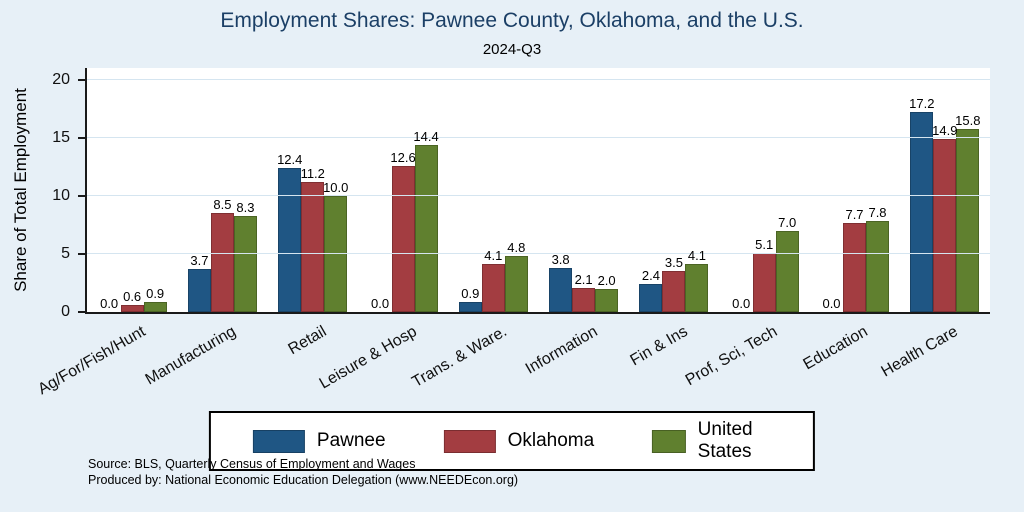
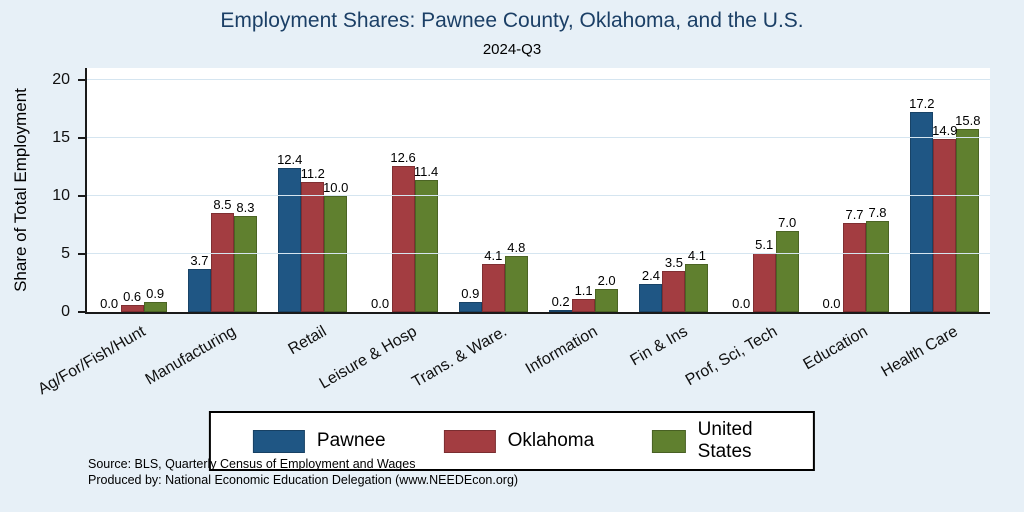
United States/Leisure & Hosp: 14.4 -> 11.4
Pawnee/Information: 3.8 -> 0.2
Oklahoma/Information: 2.1 -> 1.1
